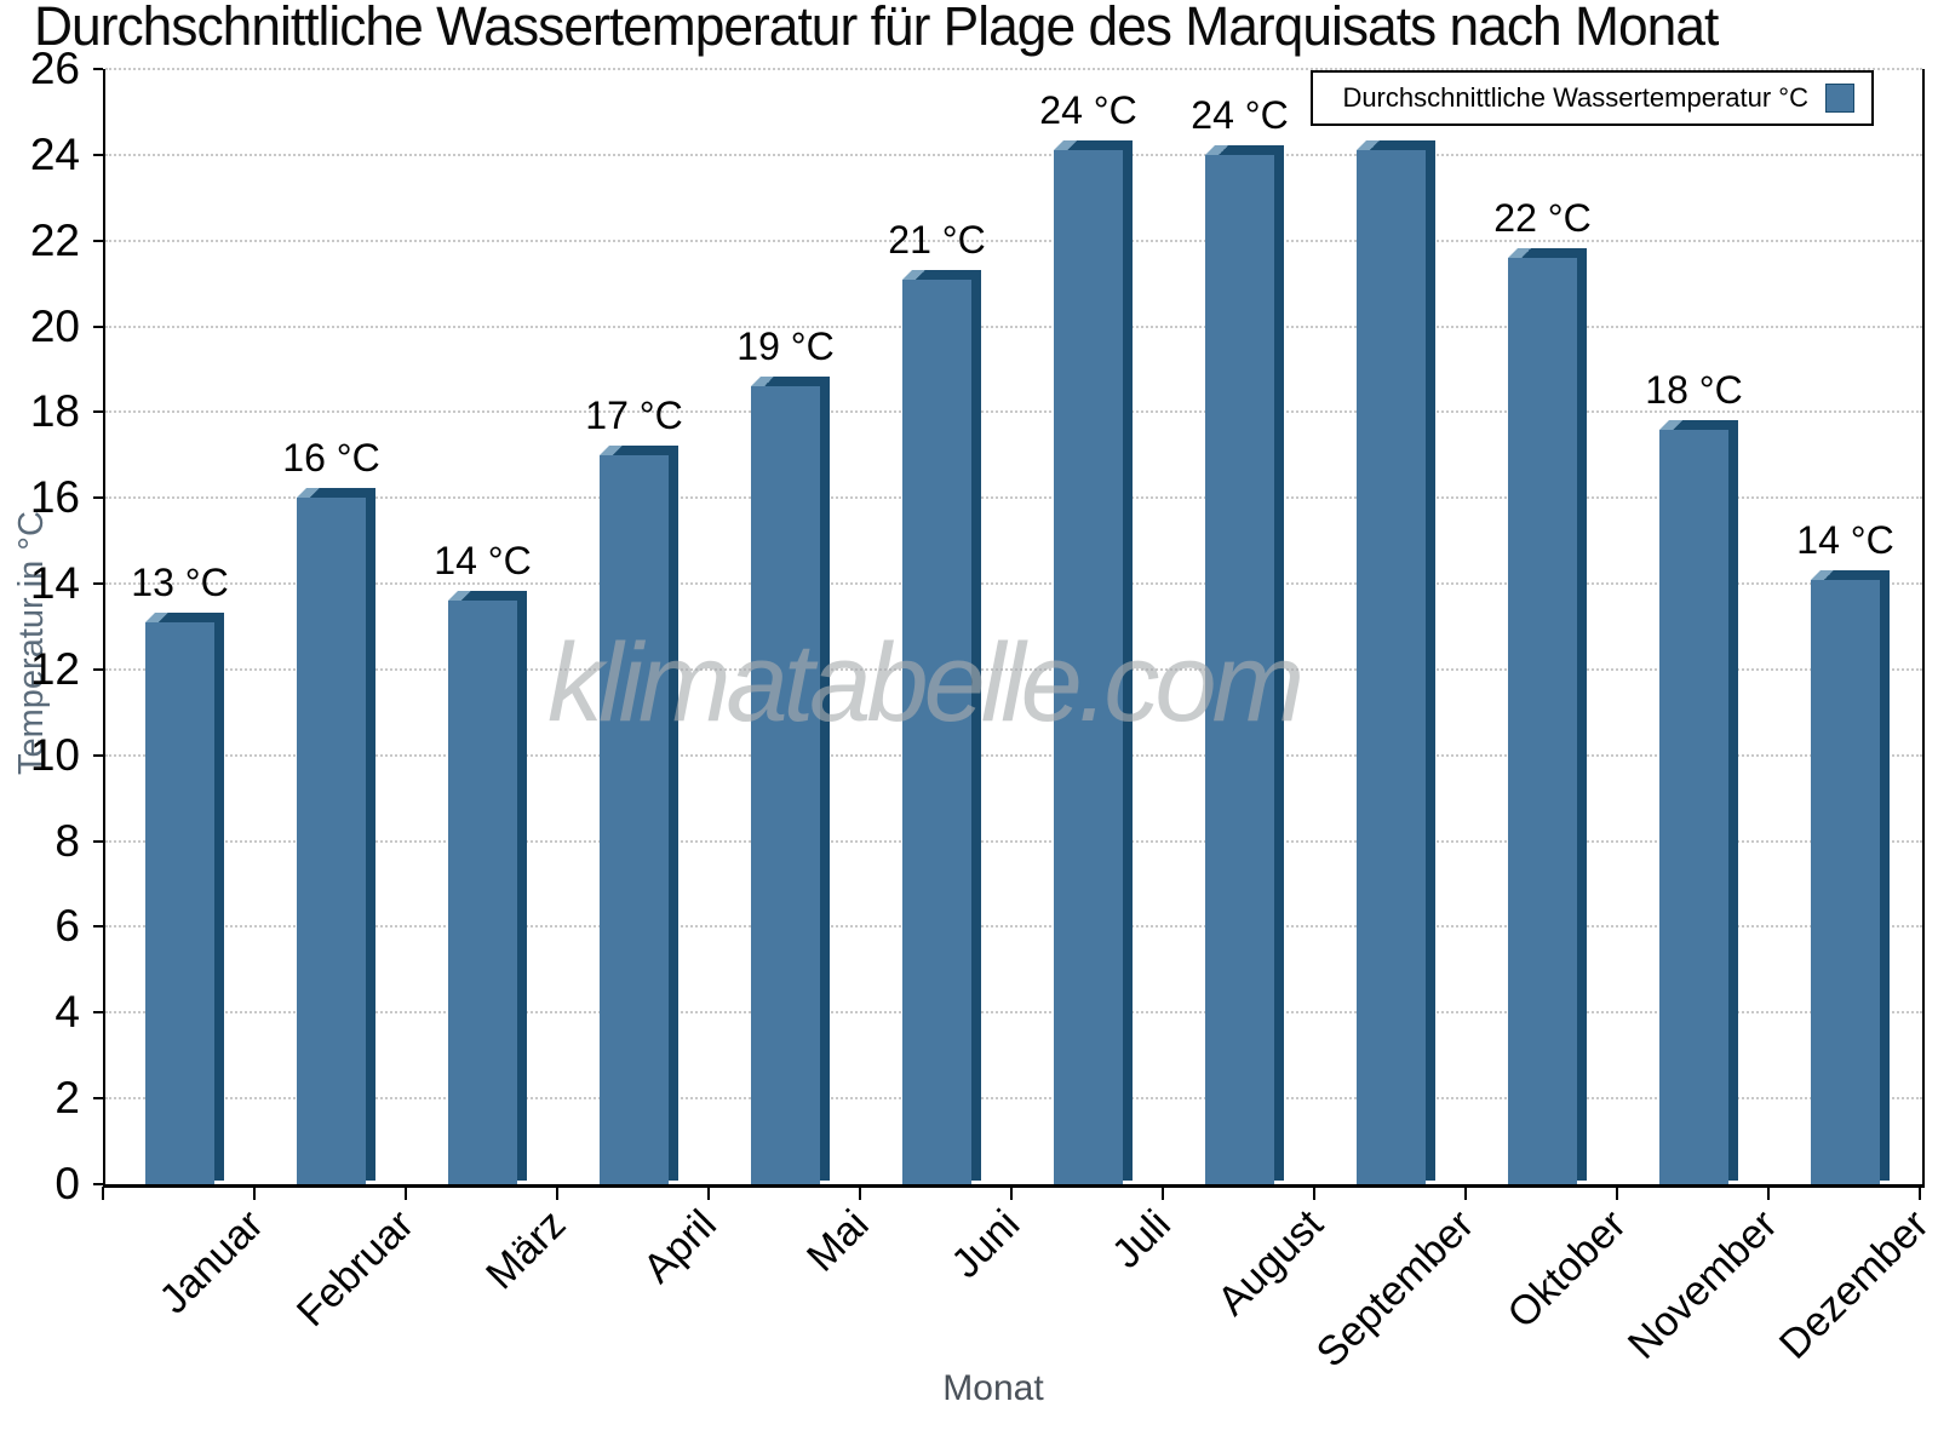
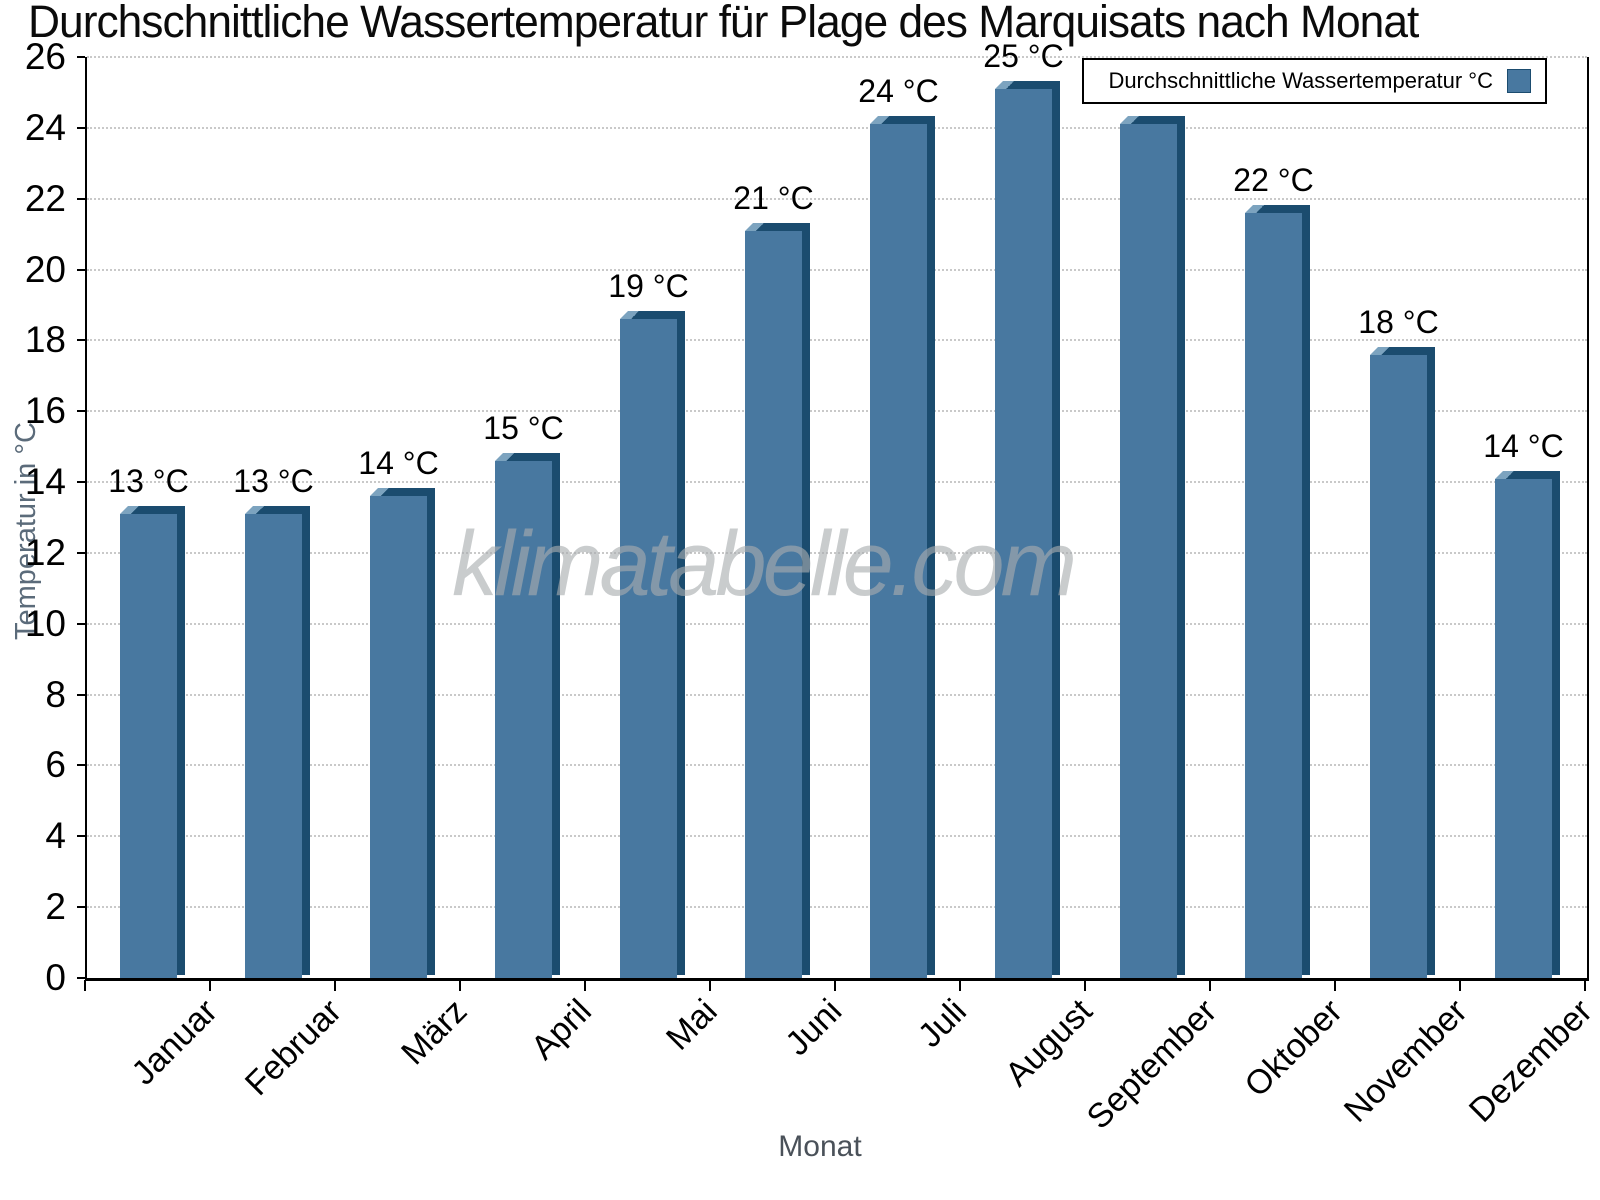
Februar: 16 -> 13
April: 17 -> 15
August: 24 -> 25
